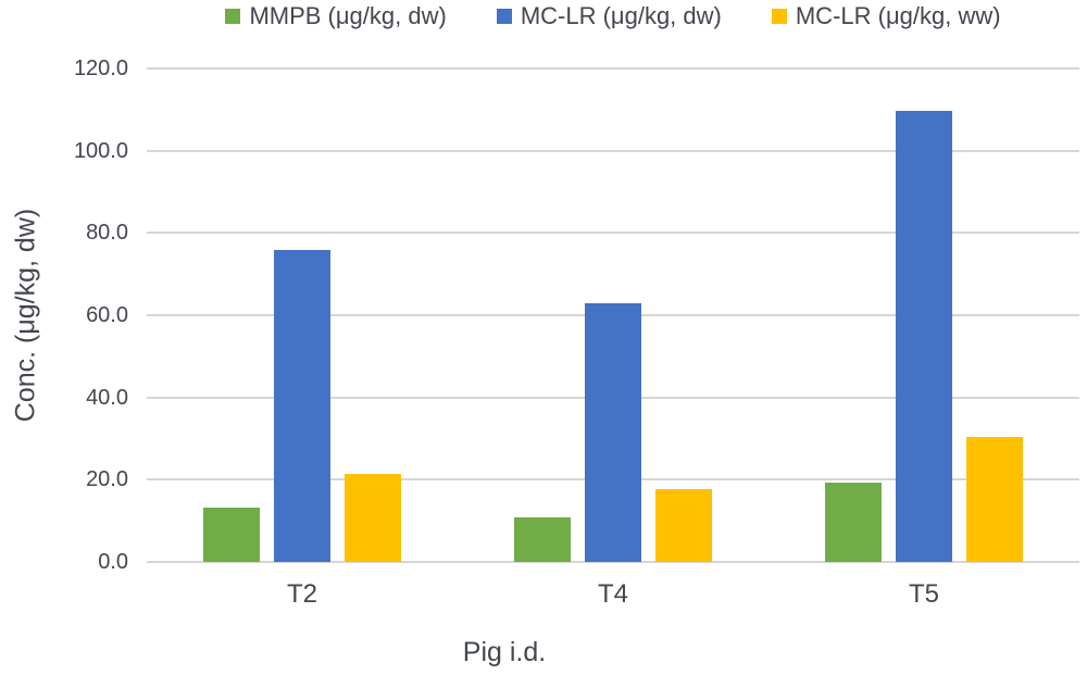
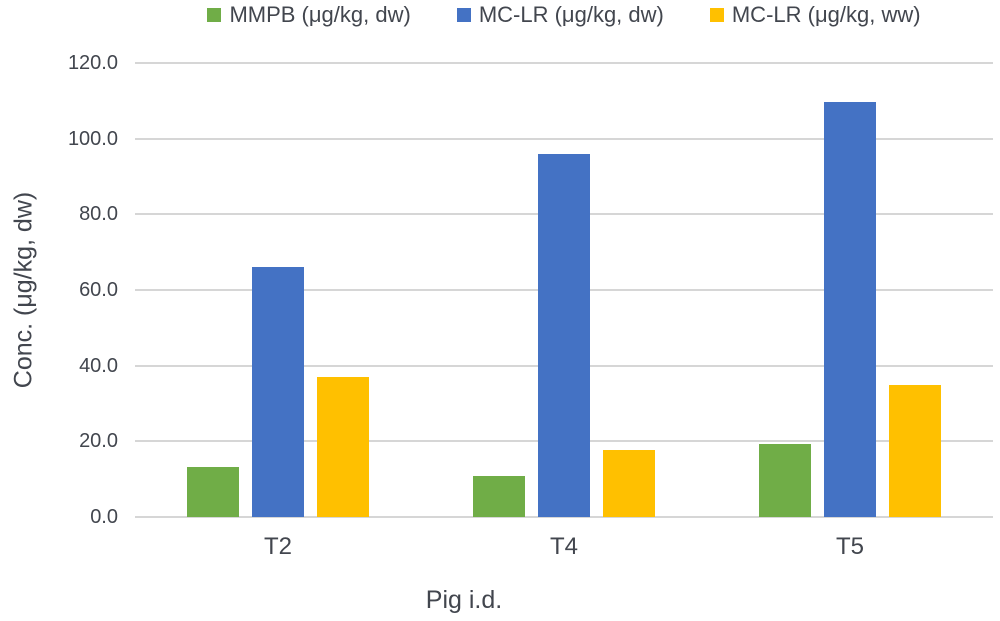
MC-LR (μg/kg, dw)/T2: 76 -> 66
MC-LR (μg/kg, ww)/T2: 21 -> 37
MC-LR (μg/kg, dw)/T4: 63 -> 96
MC-LR (μg/kg, ww)/T5: 30 -> 35
